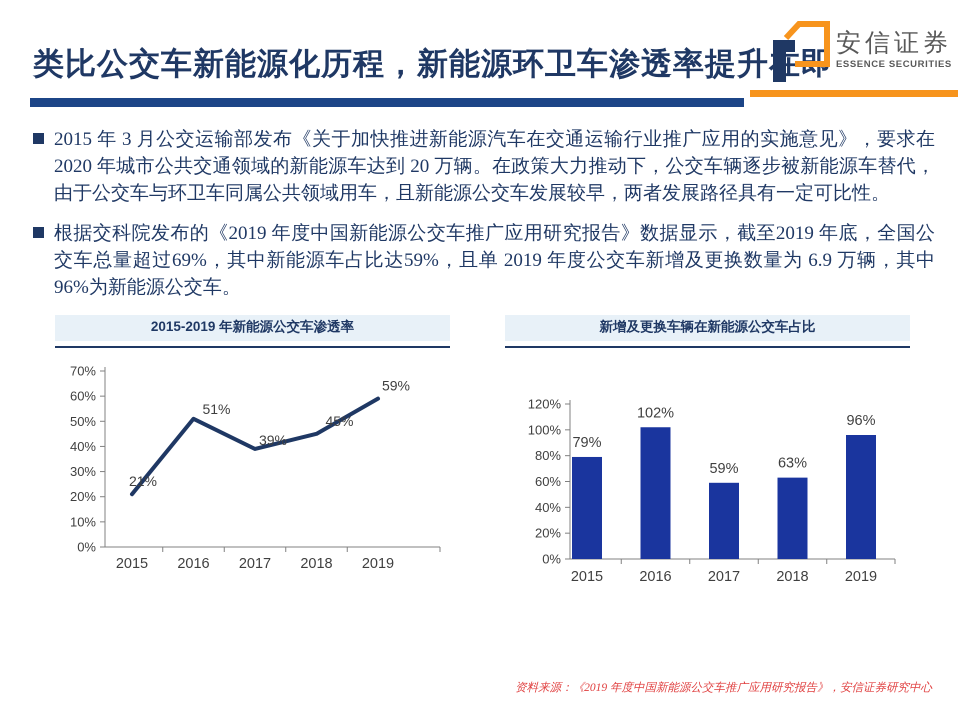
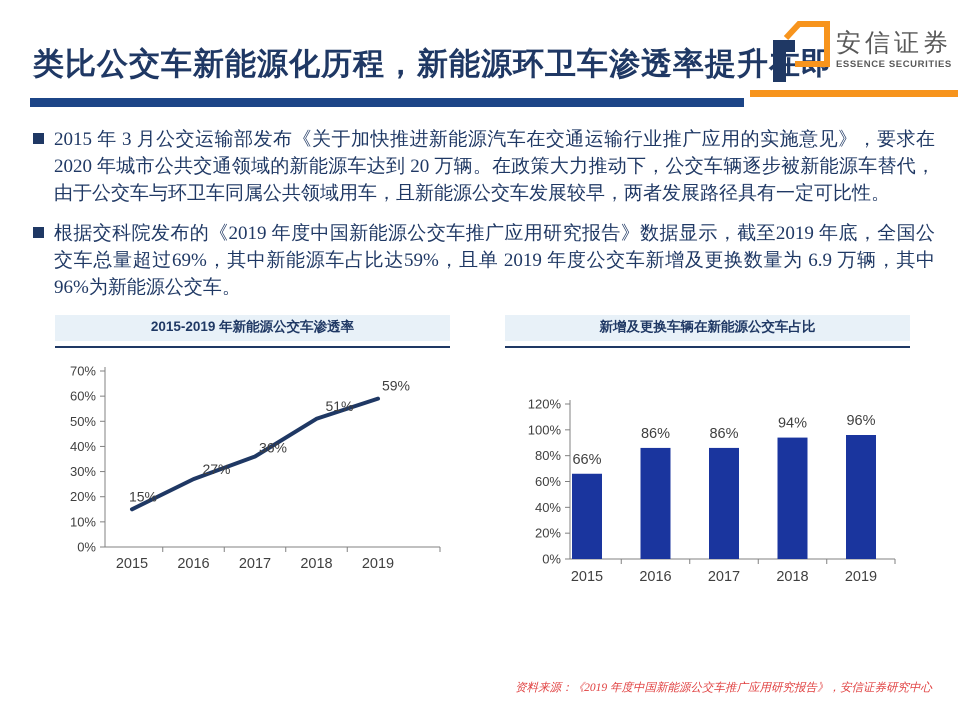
2015-2019 年新能源公交车渗透率/2015: 21% -> 15%
2015-2019 年新能源公交车渗透率/2016: 51% -> 27%
2015-2019 年新能源公交车渗透率/2017: 39% -> 36%
2015-2019 年新能源公交车渗透率/2018: 45% -> 51%
新增及更换车辆在新能源公交车占比/2015: 79% -> 66%
新增及更换车辆在新能源公交车占比/2016: 102% -> 86%
新增及更换车辆在新能源公交车占比/2017: 59% -> 86%
新增及更换车辆在新能源公交车占比/2018: 63% -> 94%
